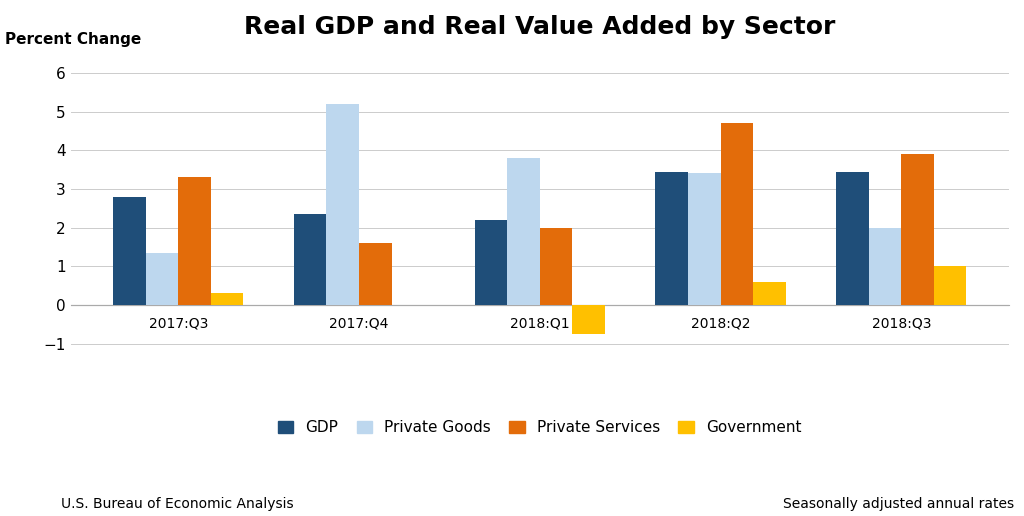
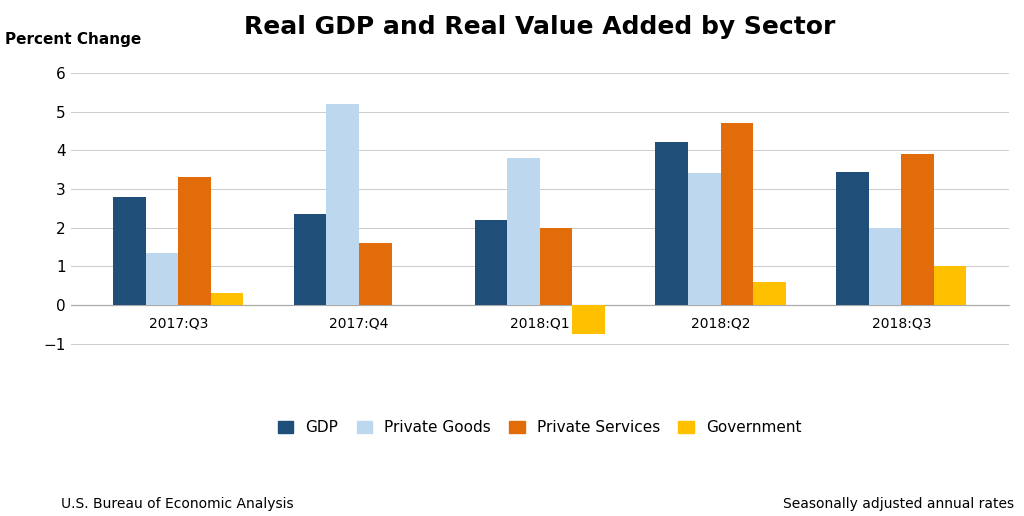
GDP/2018:Q2: 3.45 -> 4.20
